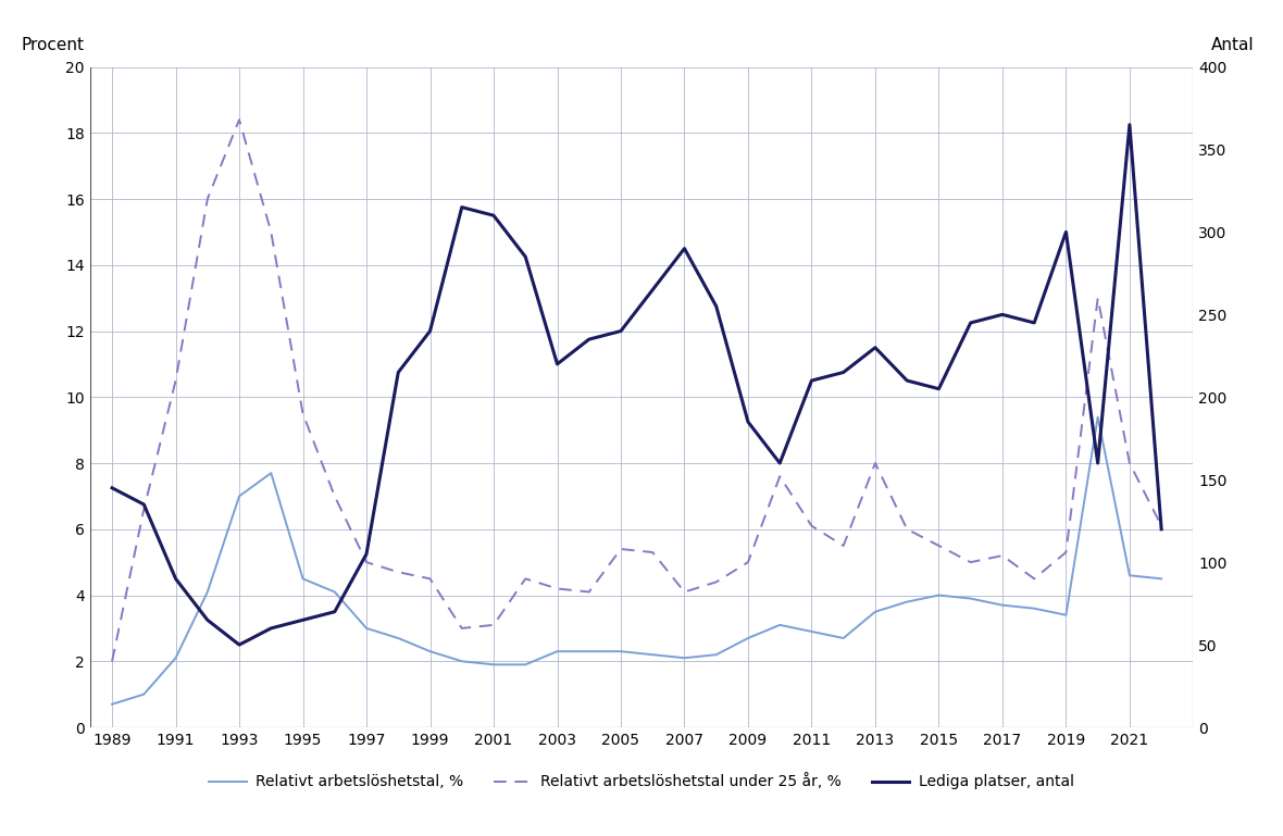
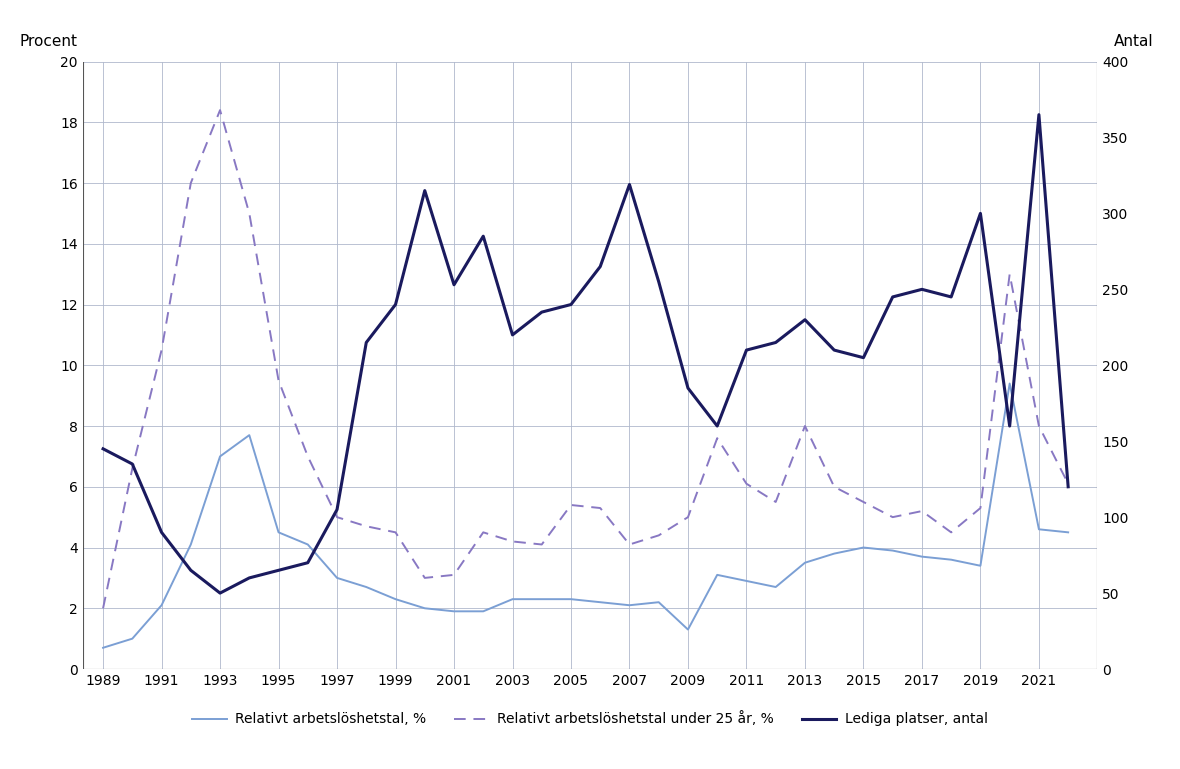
Lediga platser, antal/2001: 310 -> 253
Lediga platser, antal/2007: 290 -> 319
Relativt arbetslöshetstal, %/2009: 2.7 -> 1.3
